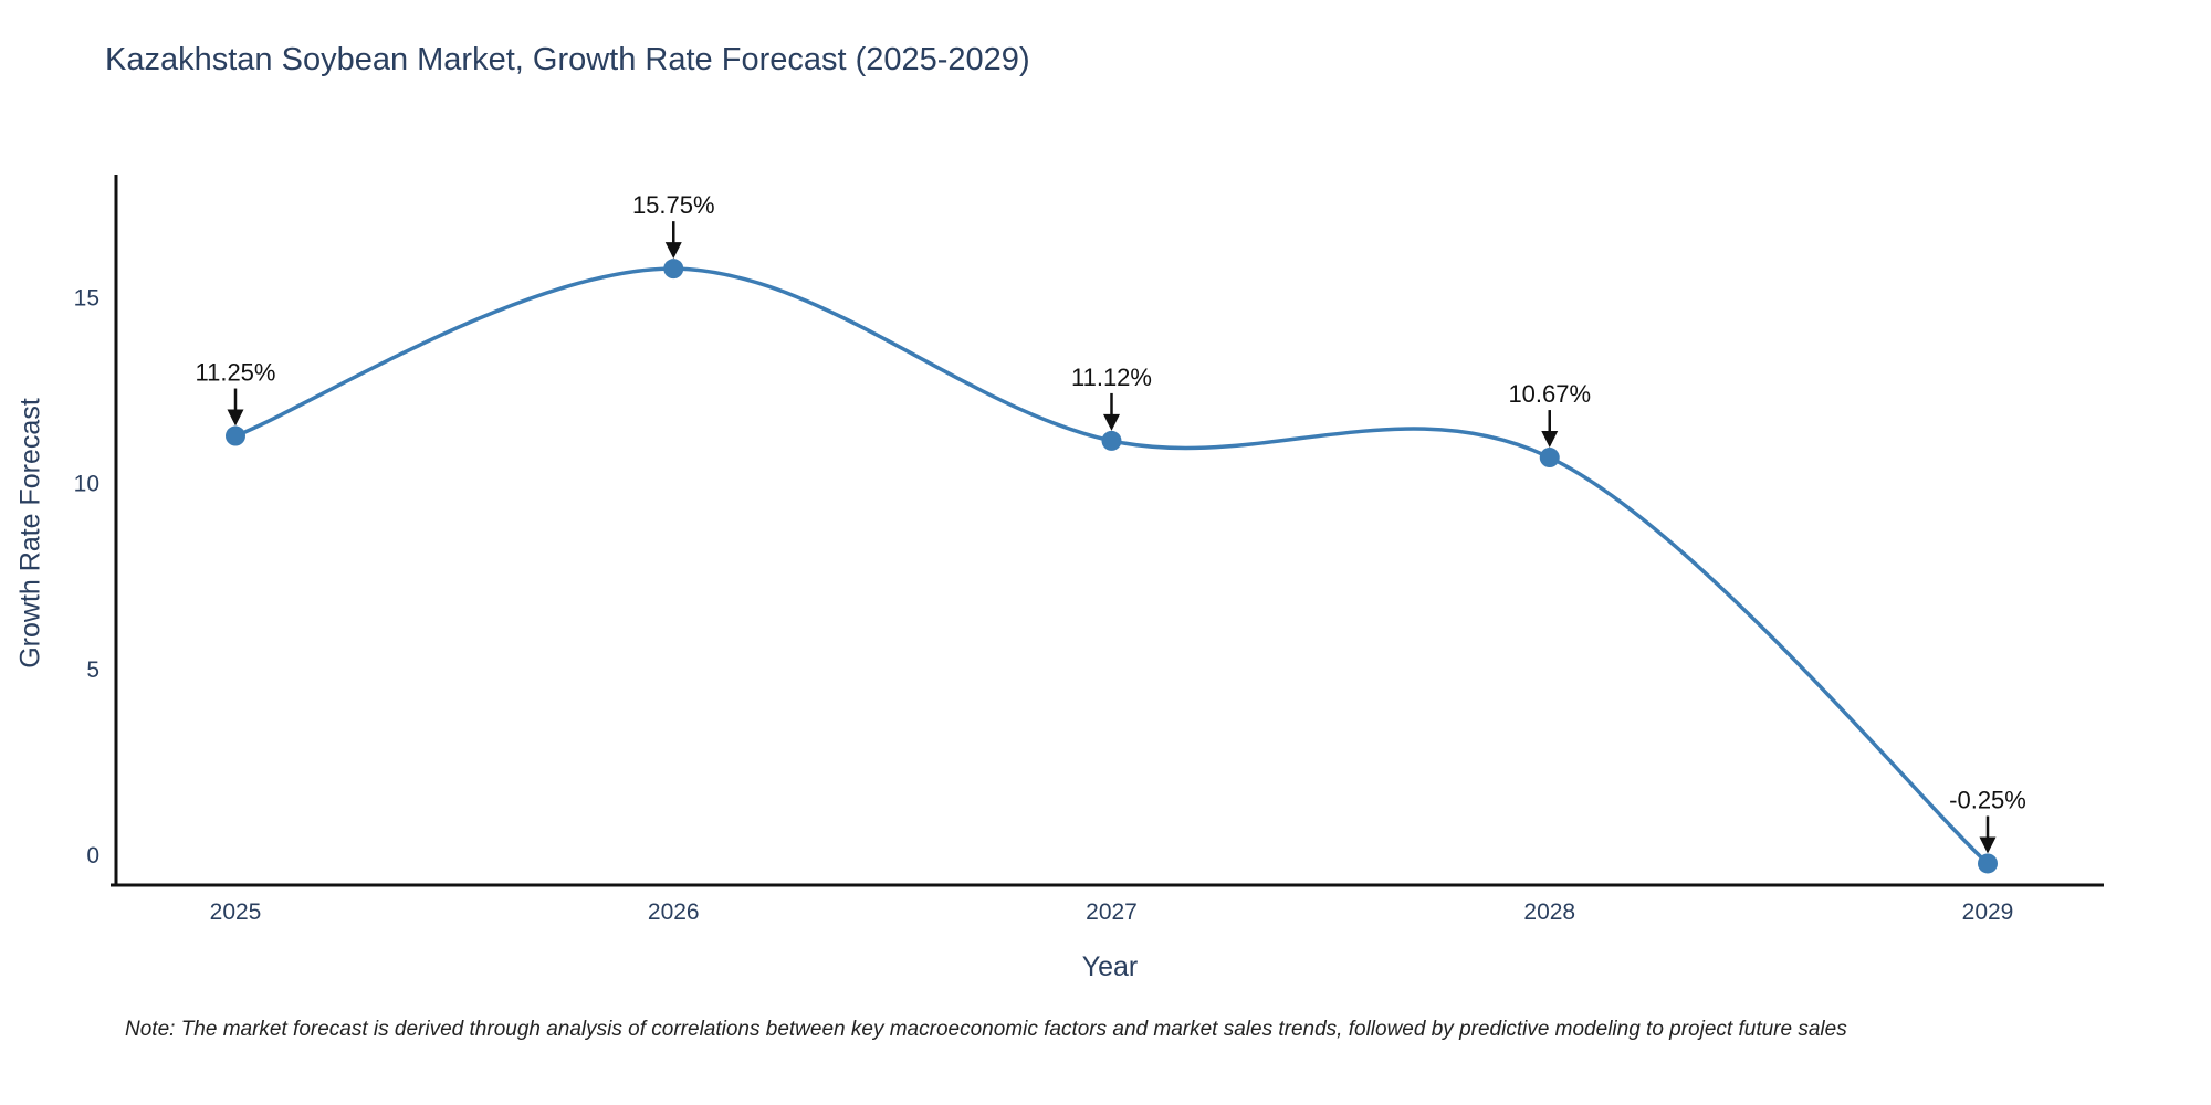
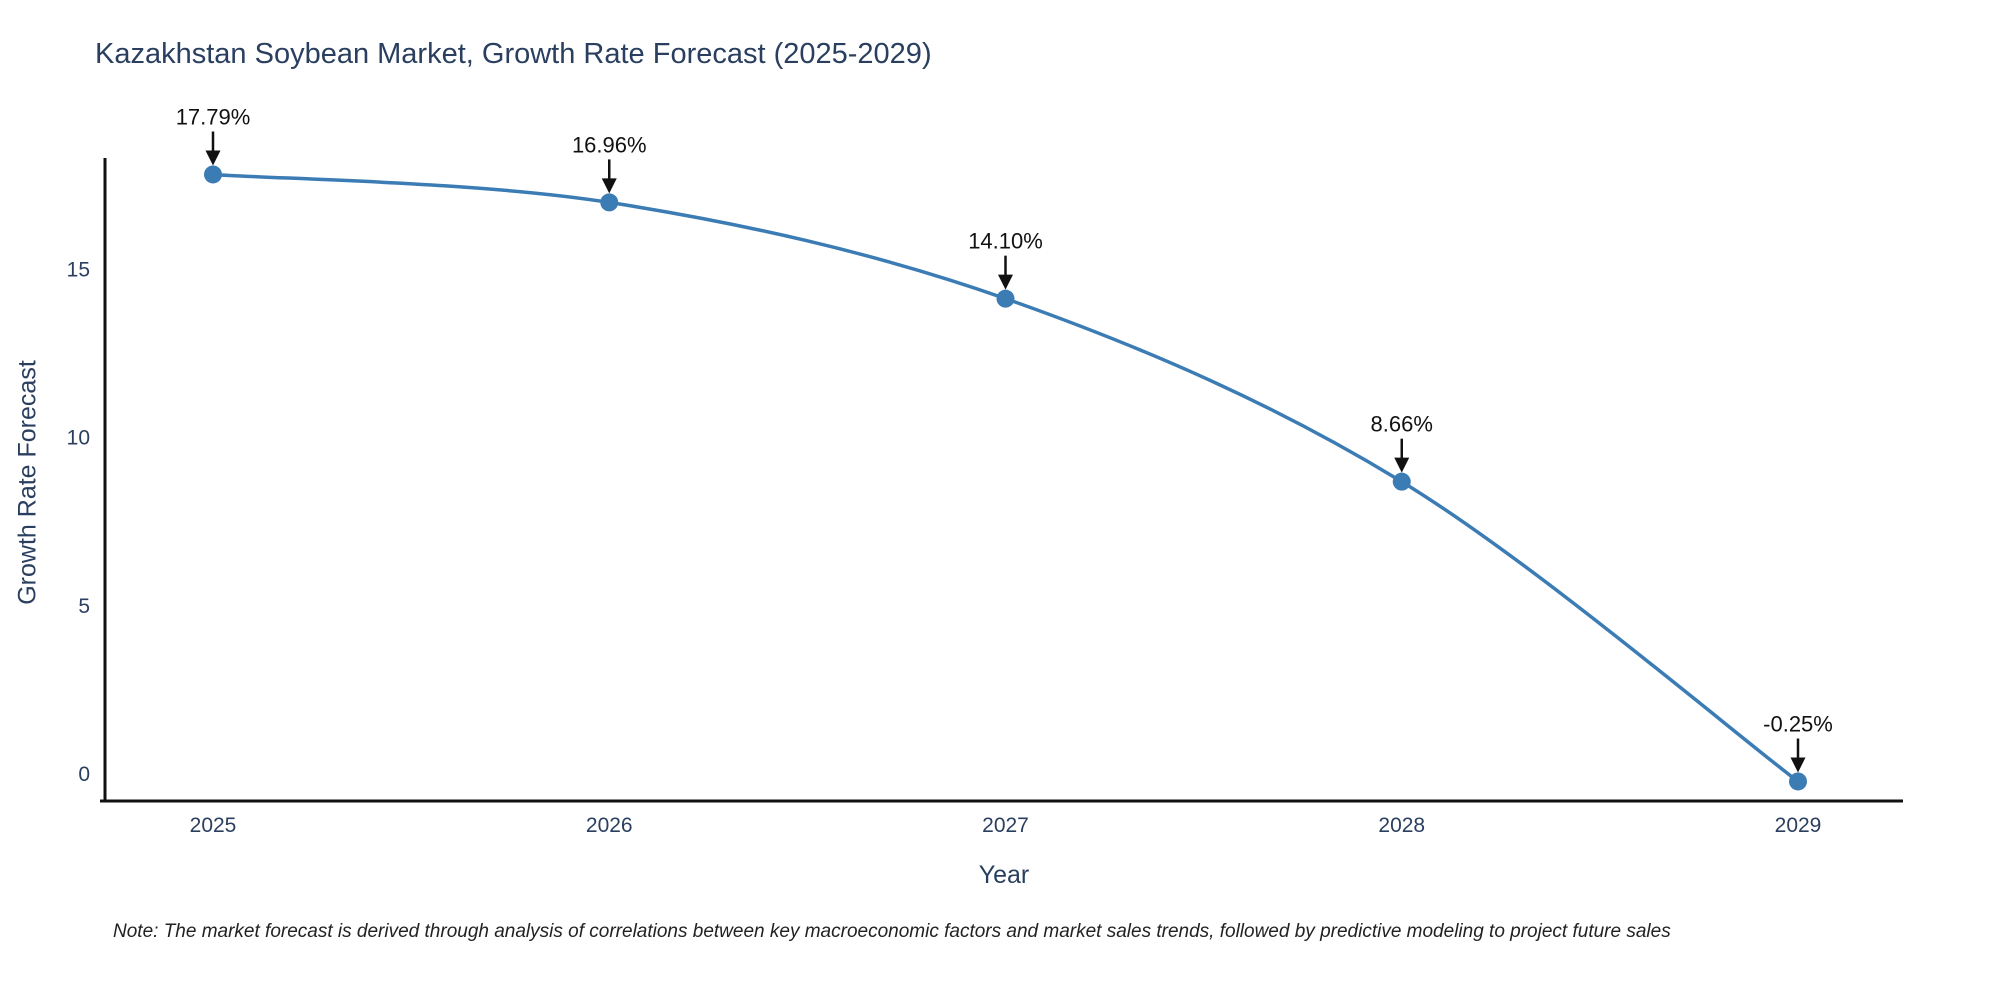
2025: 11.25% -> 17.79%
2026: 15.75% -> 16.96%
2027: 11.12% -> 14.10%
2028: 10.67% -> 8.66%
